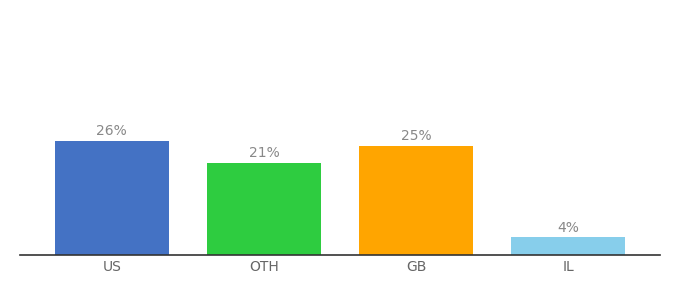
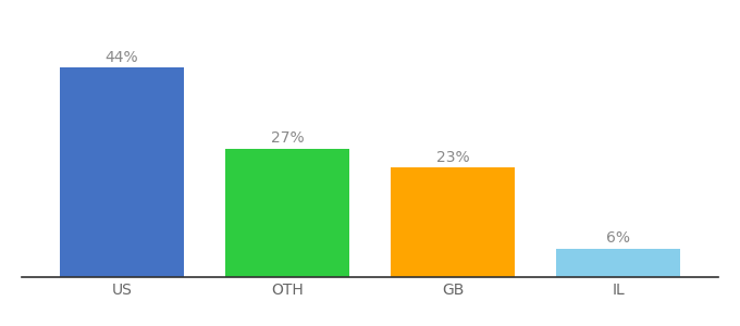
US: 26% -> 44%
OTH: 21% -> 27%
GB: 25% -> 23%
IL: 4% -> 6%
